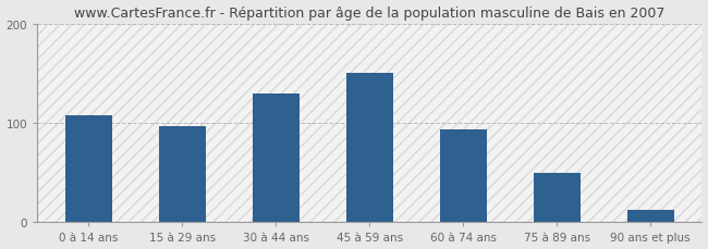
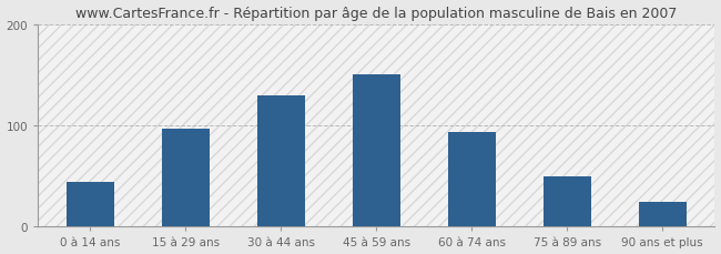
0 à 14 ans: 108 -> 44
90 ans et plus: 12 -> 24
